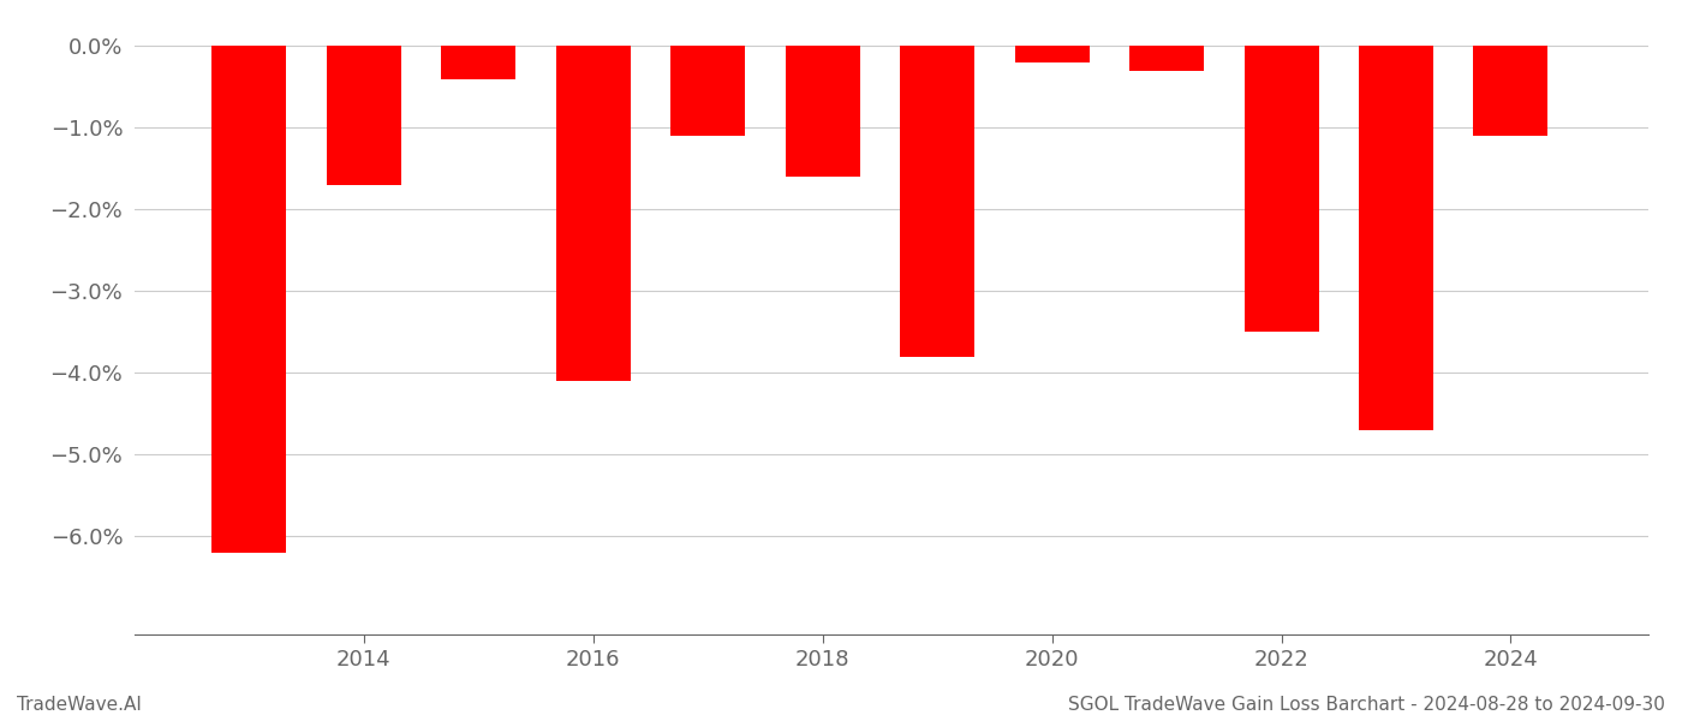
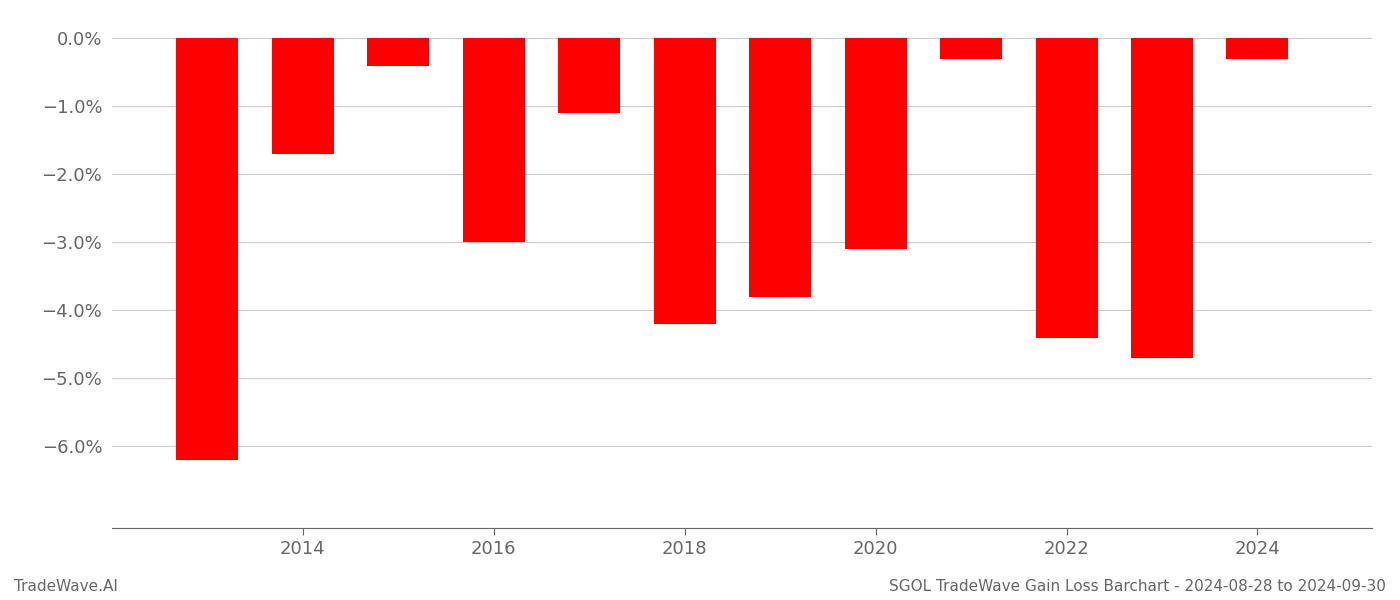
2016: -4.1% -> -3.0%
2018: -1.6% -> -4.2%
2020: -0.2% -> -3.1%
2022: -3.5% -> -4.4%
2024: -1.1% -> -0.3%
